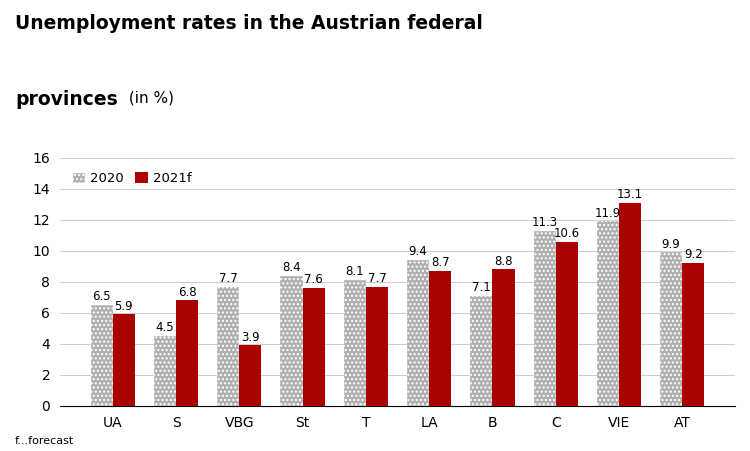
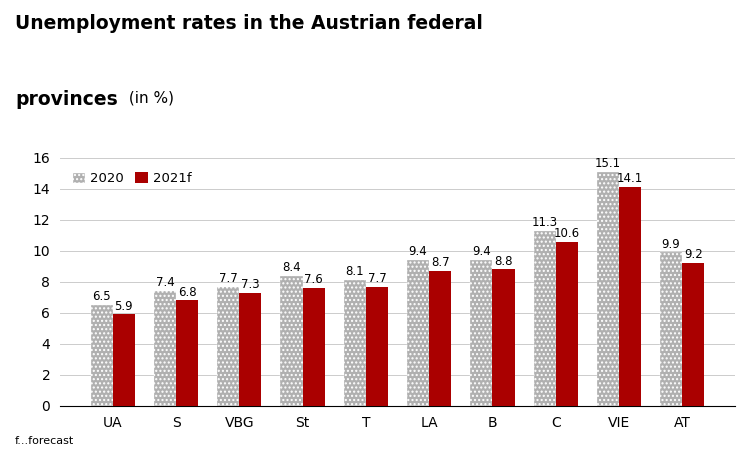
2020/S: 4.5 -> 7.4
2021f/VBG: 3.9 -> 7.3
2020/B: 7.1 -> 9.4
2020/VIE: 11.9 -> 15.1
2021f/VIE: 13.1 -> 14.1
